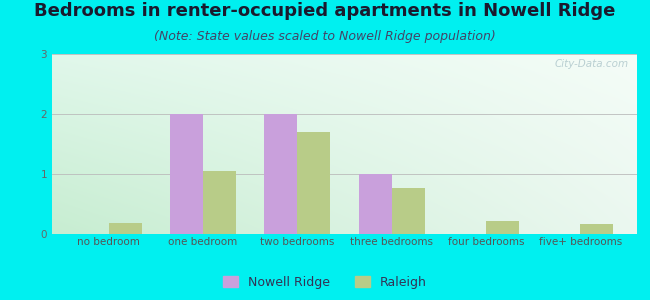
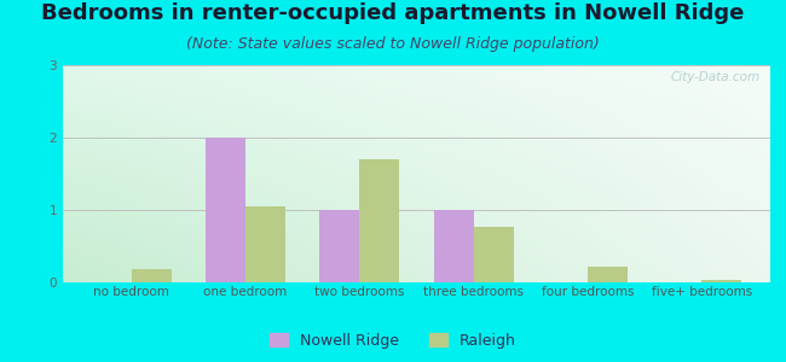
Nowell Ridge/two bedrooms: 2 -> 1
Raleigh/five+ bedrooms: 0.16 -> 0.03
